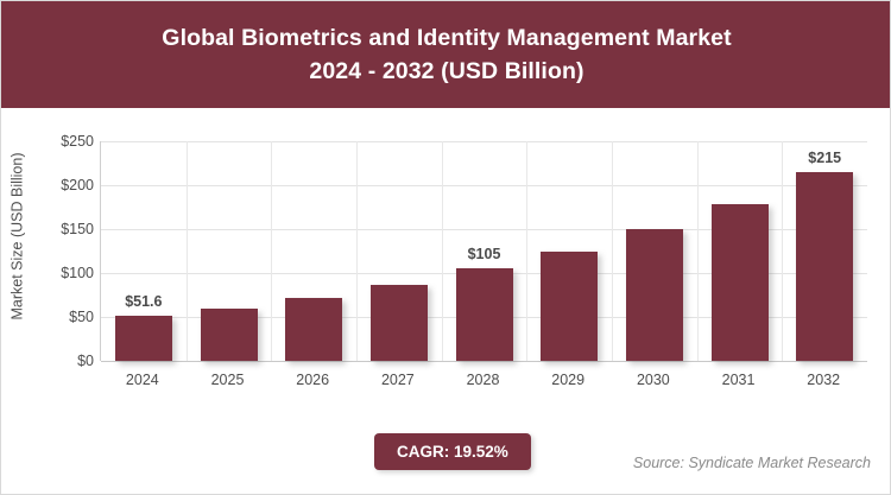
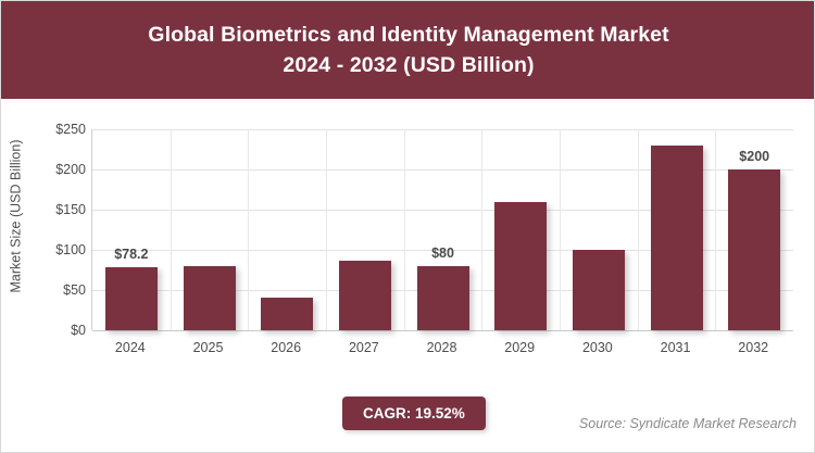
2024: $51.6 -> $78.2
2025: $60 -> $80
2026: $70 -> $40
2028: $105 -> $80
2029: $120 -> $160
2030: $150 -> $100
2031: $180 -> $230
2032: $215 -> $200
